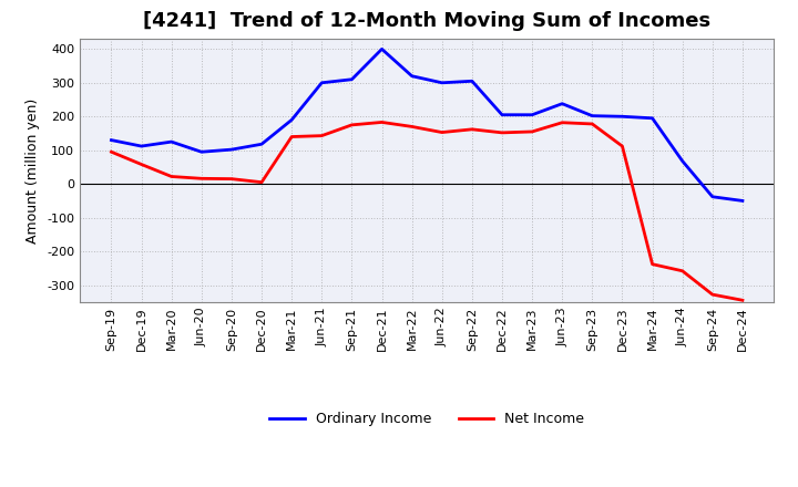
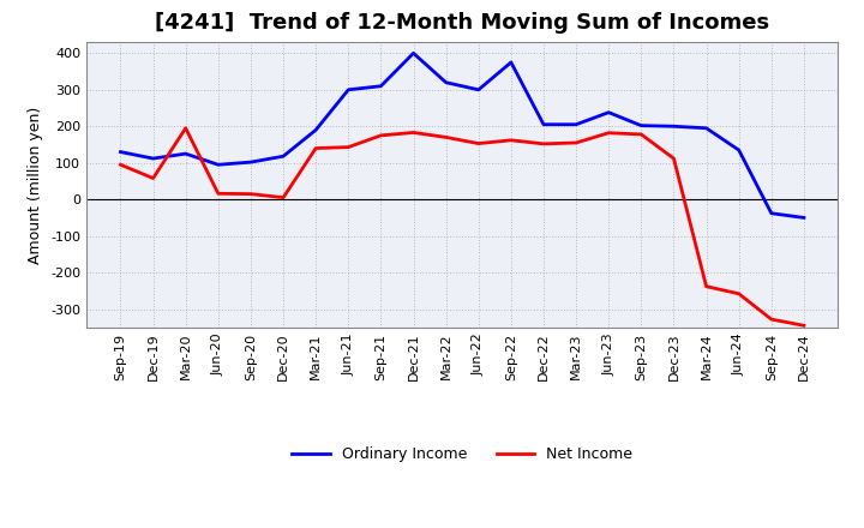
Net Income/Mar-20: 22 -> 195
Ordinary Income/Sep-22: 305 -> 375
Ordinary Income/Jun-24: 68 -> 135
